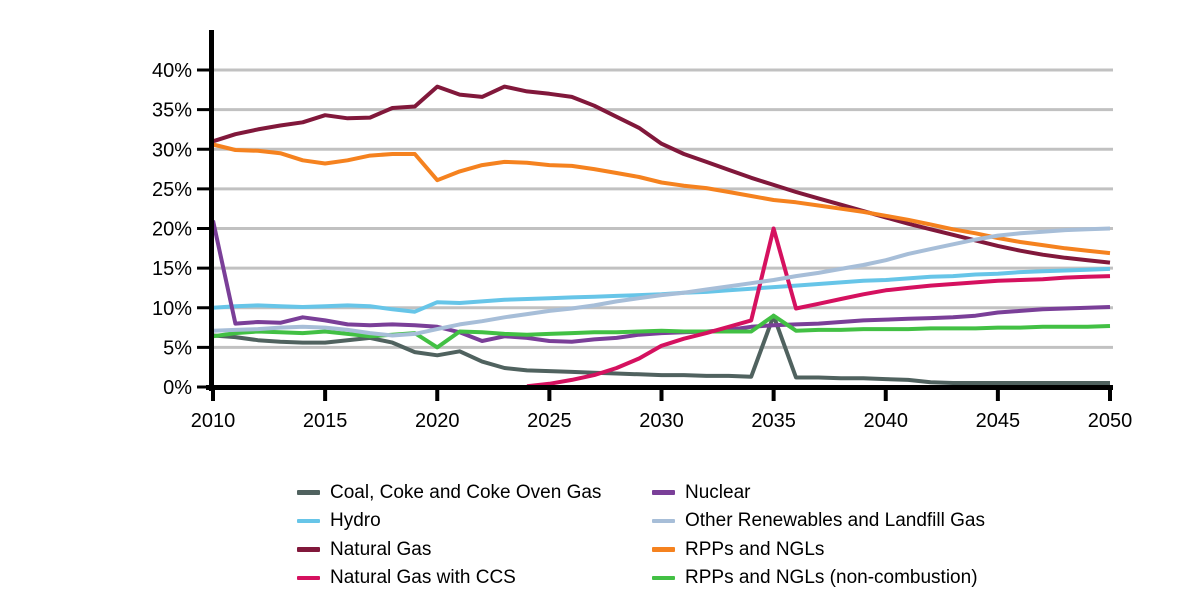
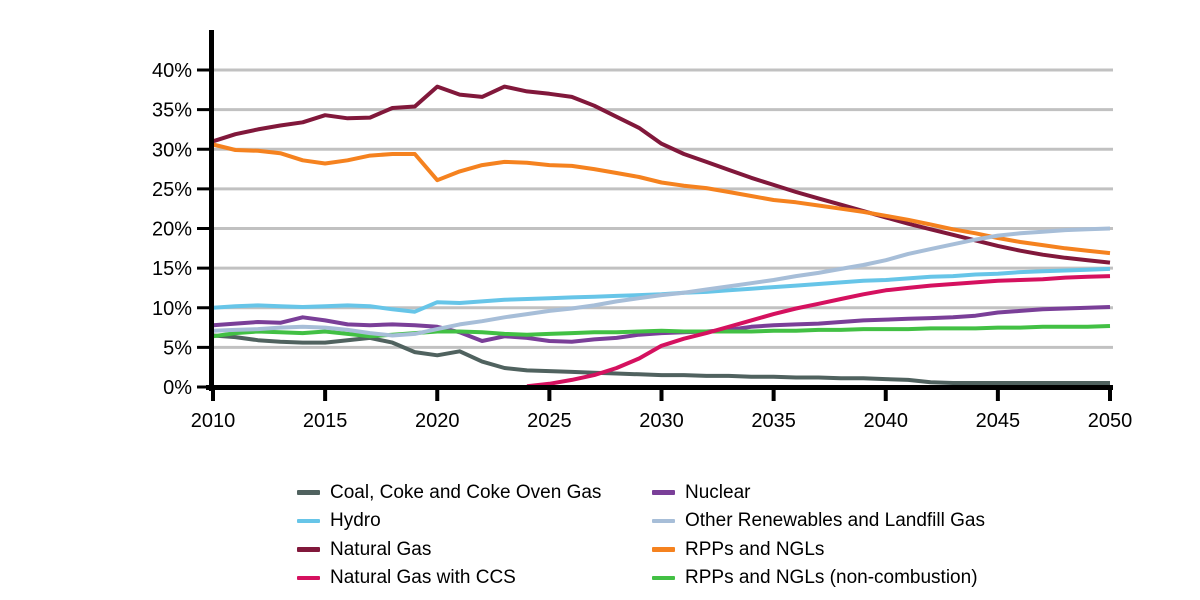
Nuclear/2010: 21% -> 8%
RPPs and NGLs (non-combustion)/2020: 5% -> 7%
Coal, Coke and Coke Oven Gas/2035: 9% -> 1%
Natural Gas with CCS/2035: 20% -> 9%
RPPs and NGLs (non-combustion)/2035: 9% -> 7%
